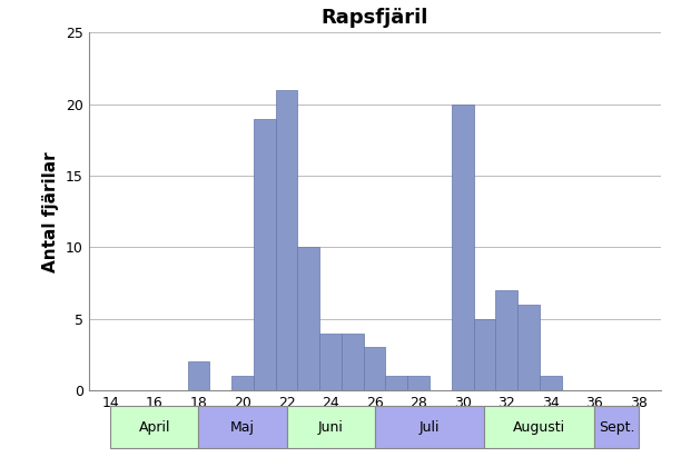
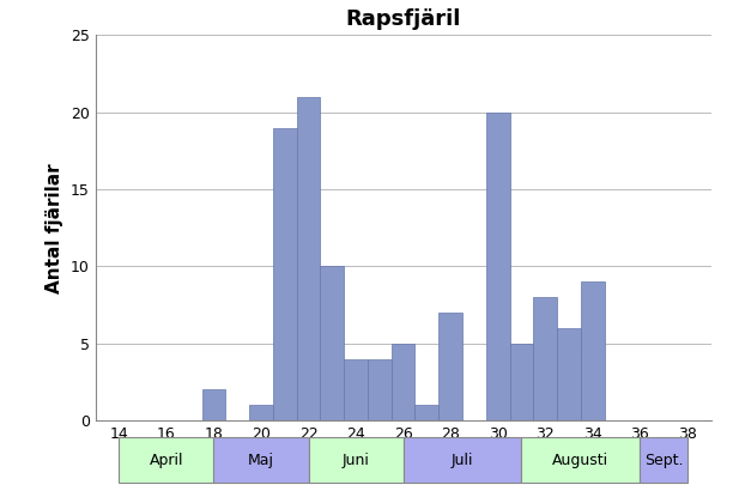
26: 3 -> 5
28: 1 -> 7
32: 7 -> 8
34: 1 -> 9
